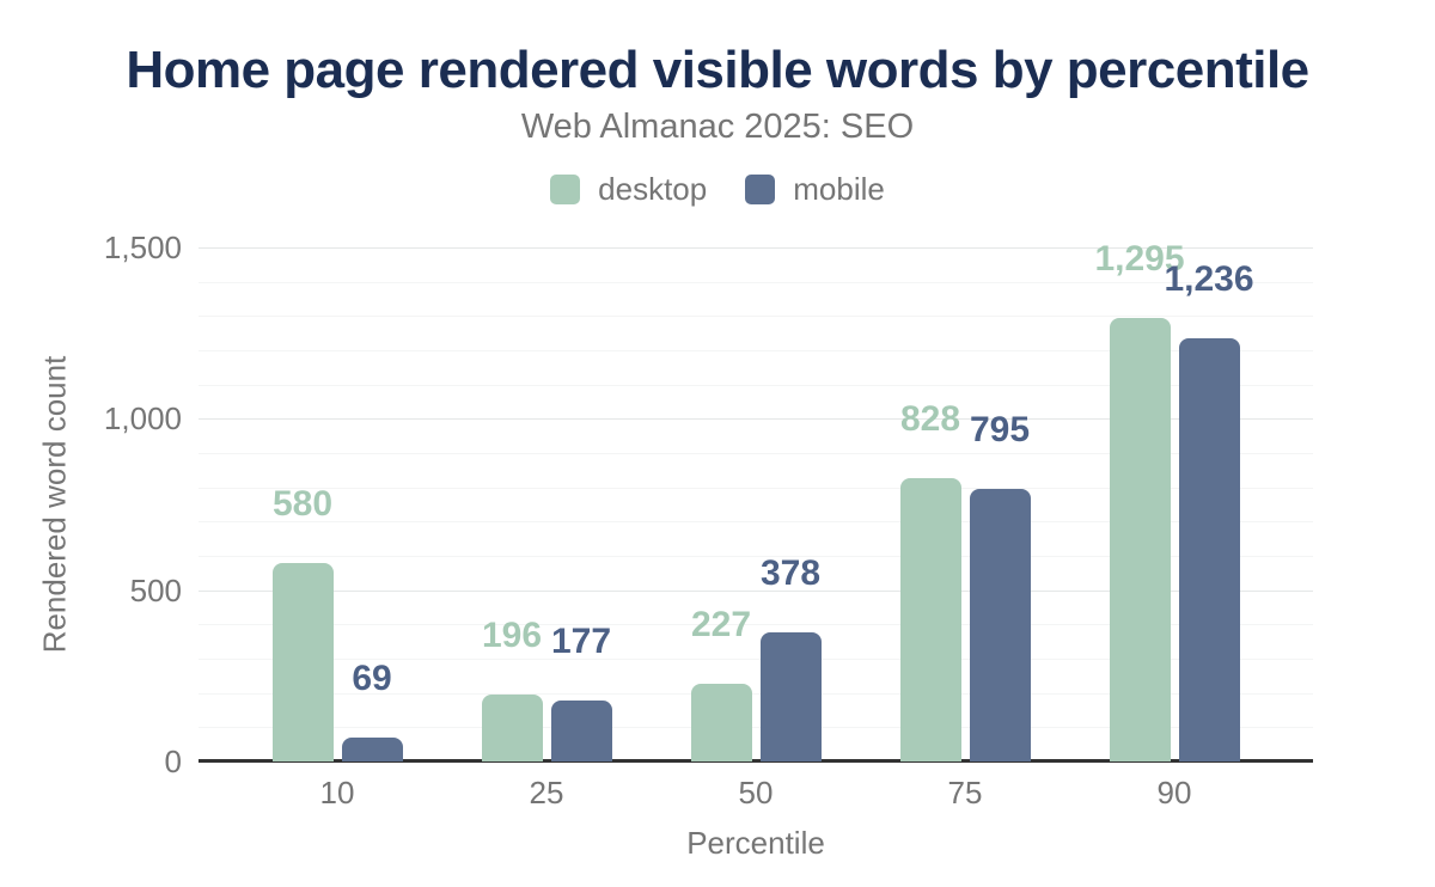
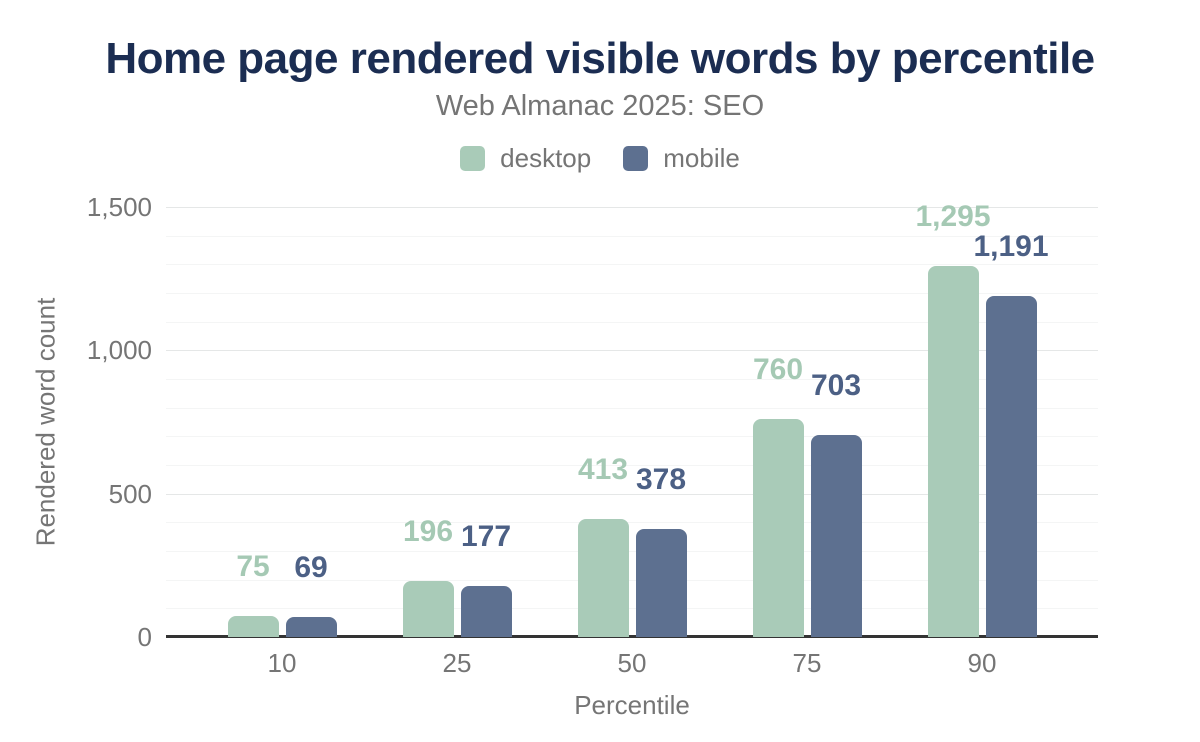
desktop/10: 580 -> 75
desktop/50: 227 -> 413
desktop/75: 828 -> 760
mobile/75: 795 -> 703
mobile/90: 1,236 -> 1,191
